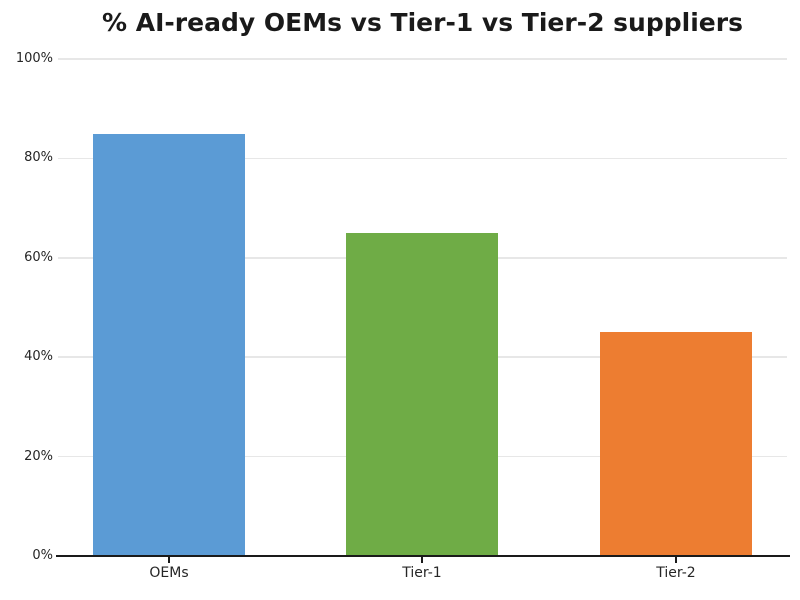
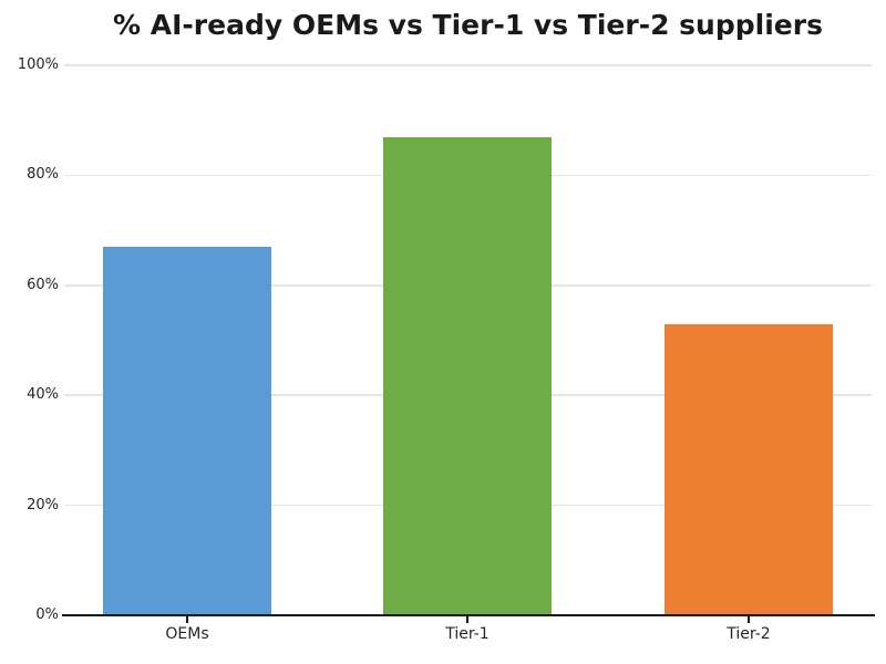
OEMs: 85% -> 67%
Tier-1: 65% -> 87%
Tier-2: 45% -> 53%
